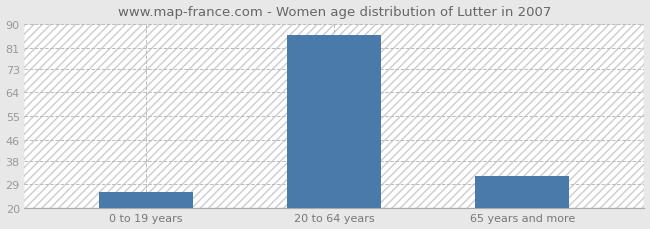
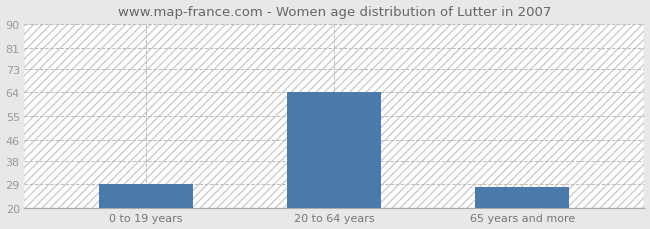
0 to 19 years: 26 -> 29
20 to 64 years: 86 -> 64
65 years and more: 32 -> 28
